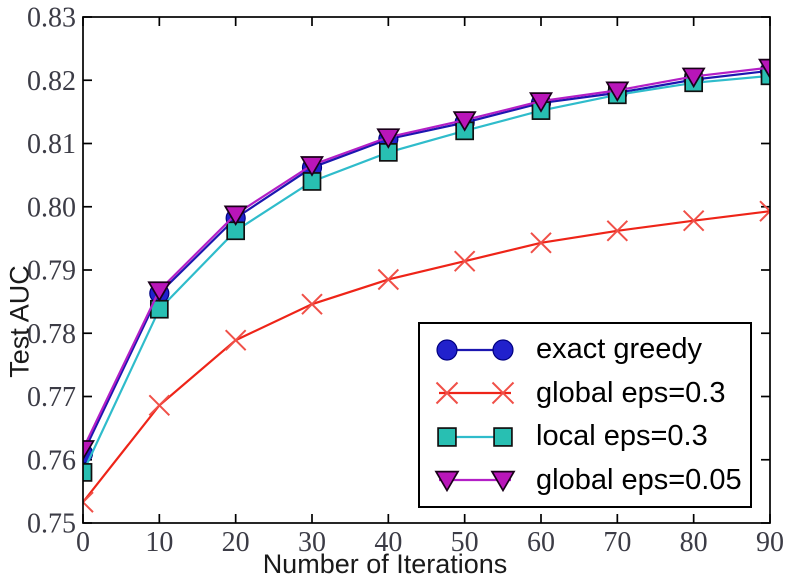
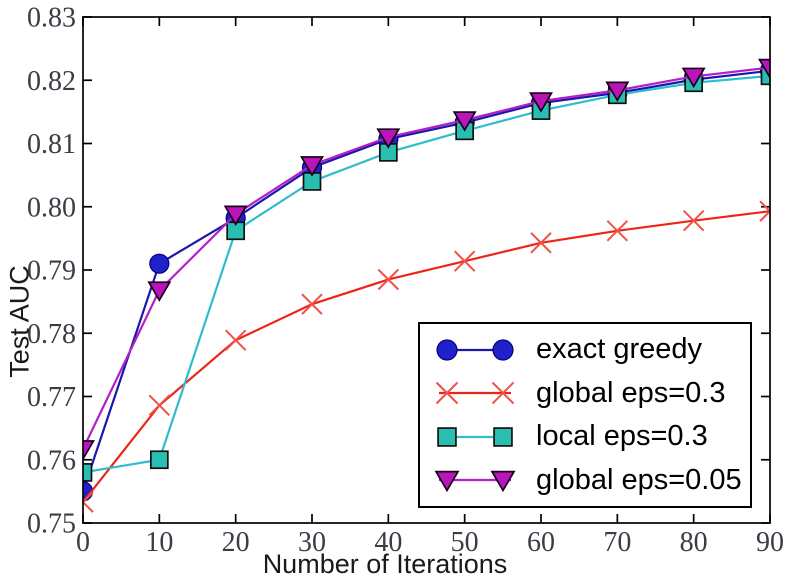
exact greedy/0: 0.761 -> 0.755
exact greedy/10: 0.786 -> 0.791
local eps=0.3/10: 0.784 -> 0.760
